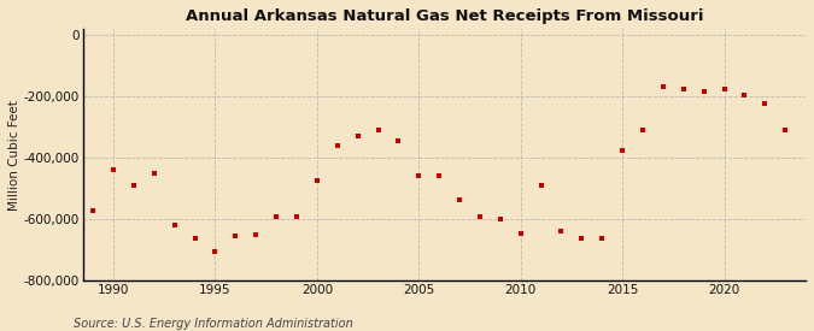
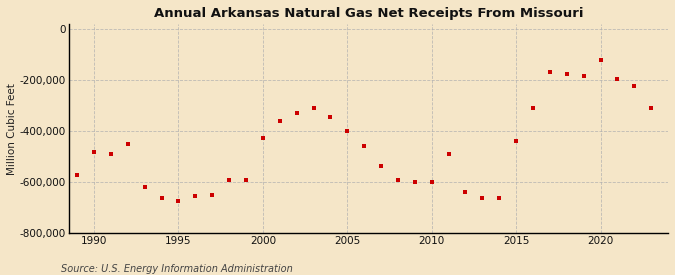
1990: -440,000 -> -480,000
1995: -705,000 -> -675,000
2000: -475,000 -> -425,000
2005: -460,000 -> -400,000
2010: -645,000 -> -600,000
2015: -375,000 -> -440,000
2020: -175,000 -> -120,000
